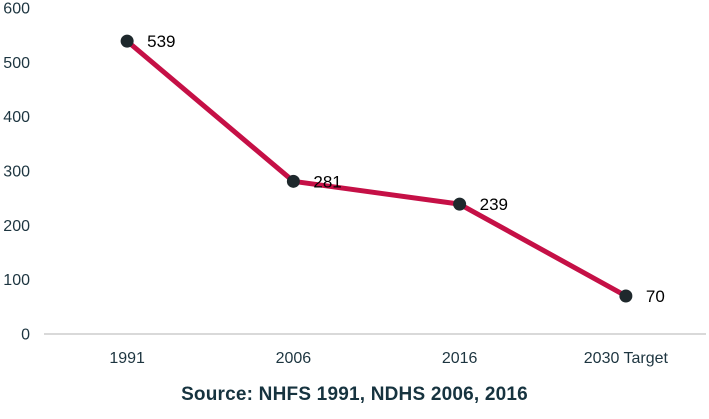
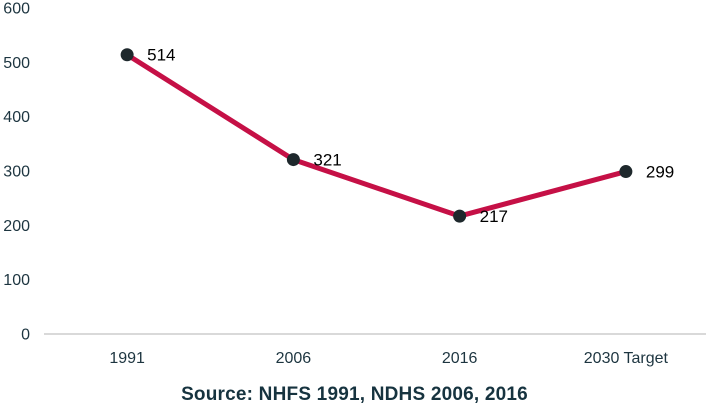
1991: 539 -> 514
2006: 281 -> 321
2016: 239 -> 217
2030 Target: 70 -> 299
